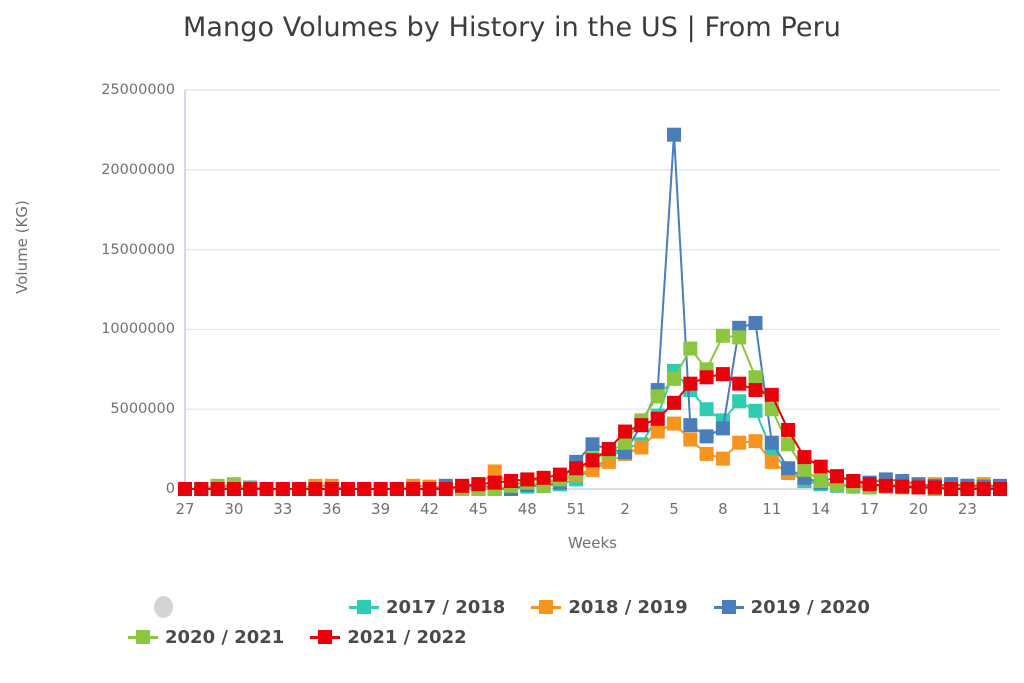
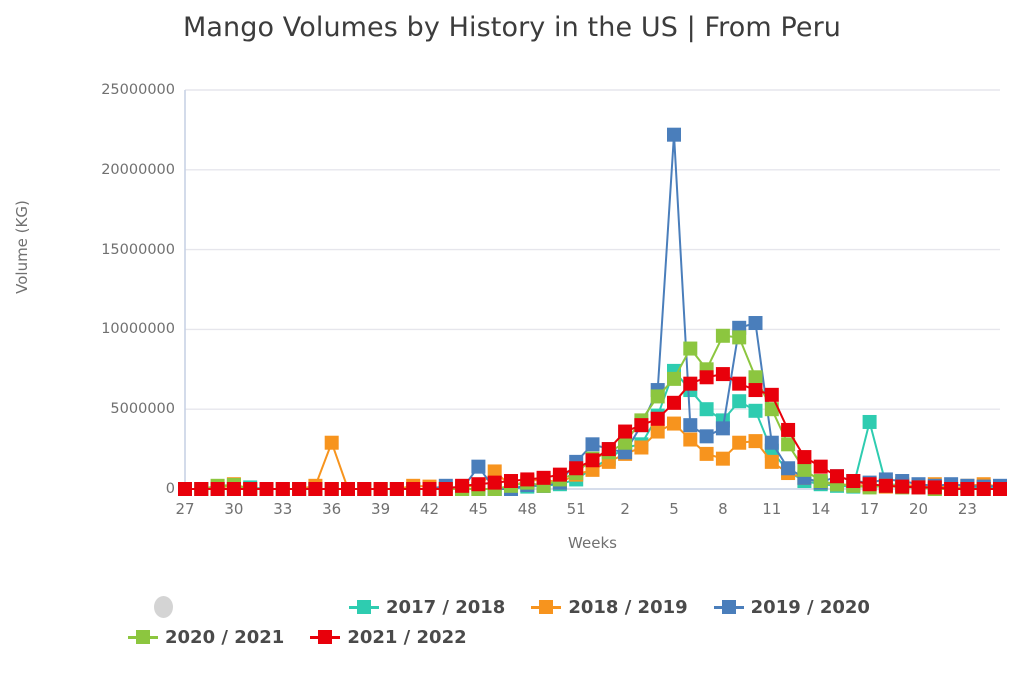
2018 / 2019/36: 200000 -> 2900000
2019 / 2020/45: 300000 -> 1400000
2017 / 2018/17: 100000 -> 4200000
